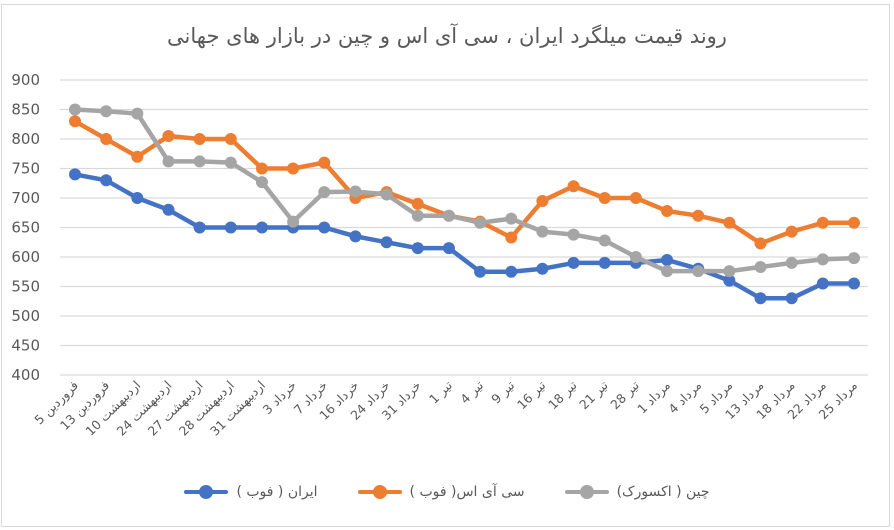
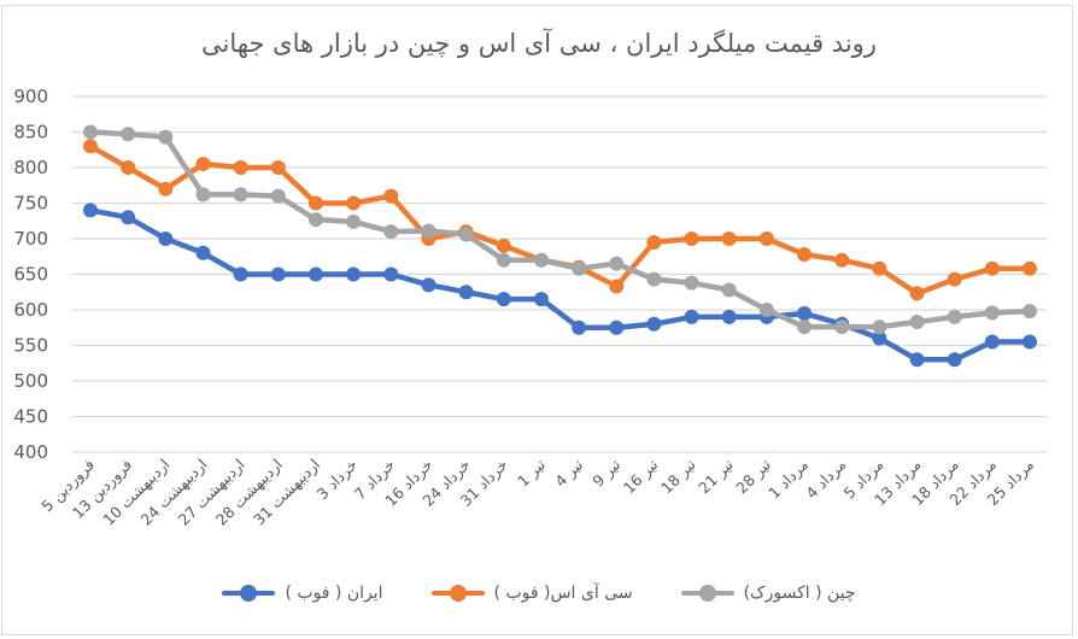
چین ( اکسورک)/3 خرداد: 660 -> 720
سی آی اس( فوب )/18 تیر: 720 -> 700
